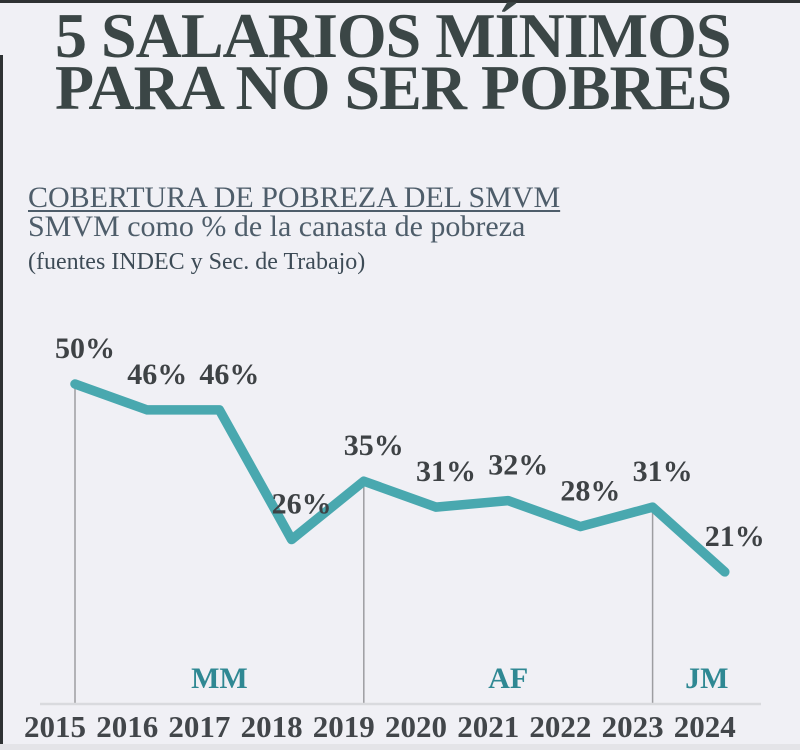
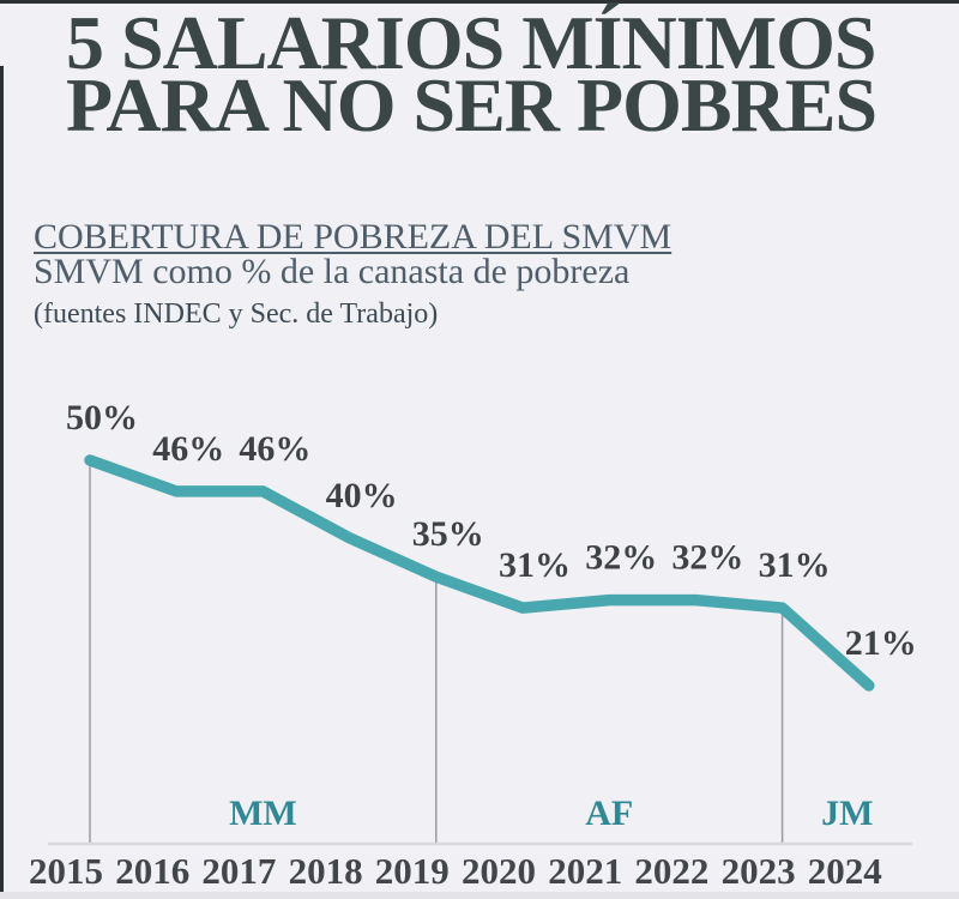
2018: 26% -> 40%
2022: 28% -> 32%
